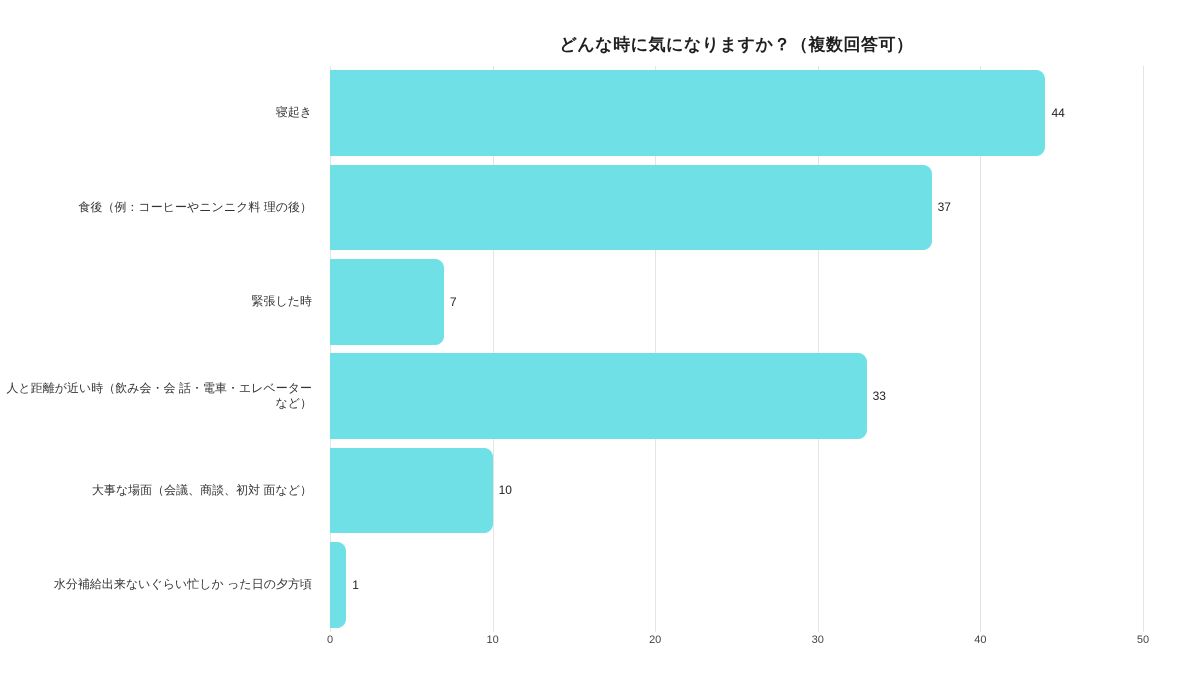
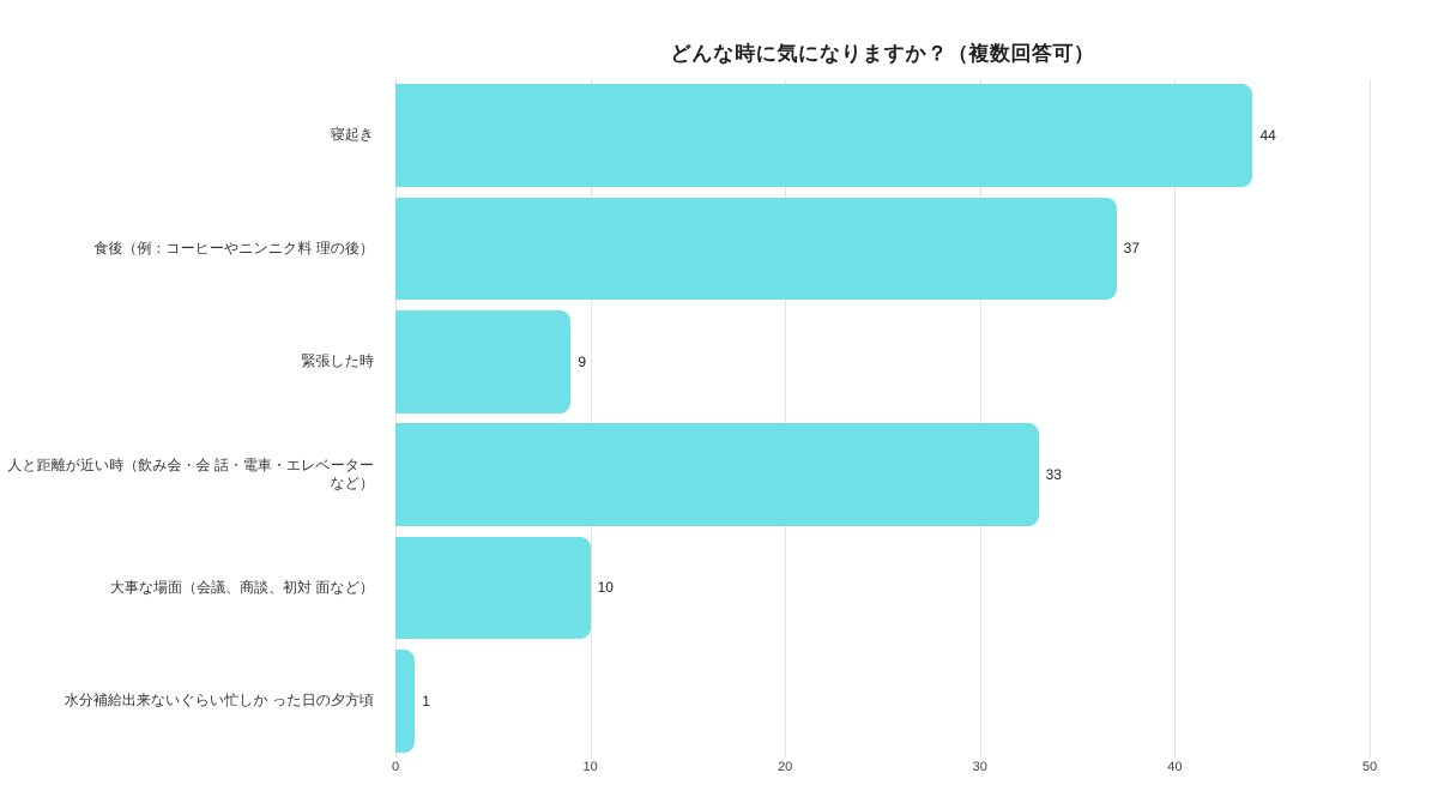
緊張した時: 7 -> 9
